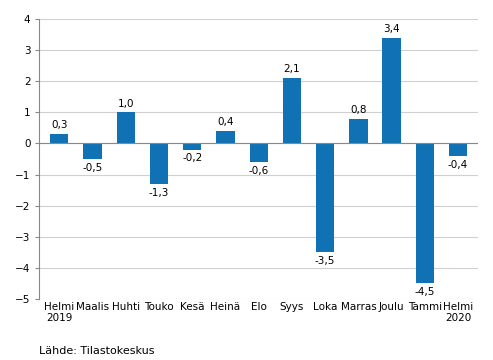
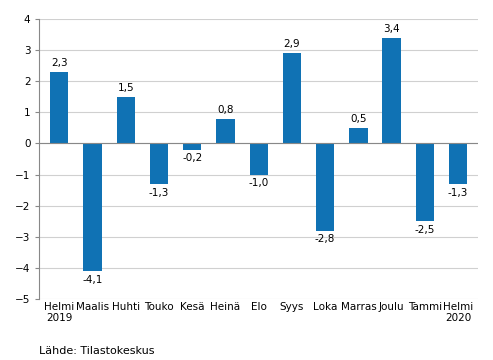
Helmi 2019: 0,3 -> 2,3
Maalis: -0,5 -> -4,1
Huhti: 1,0 -> 1,5
Heinä: 0,4 -> 0,8
Elo: -0,6 -> -1,0
Syys: 2,1 -> 2,9
Loka: -3,5 -> -2,8
Marras: 0,8 -> 0,5
Tammi: -4,5 -> -2,5
Helmi 2020: -0,4 -> -1,3
